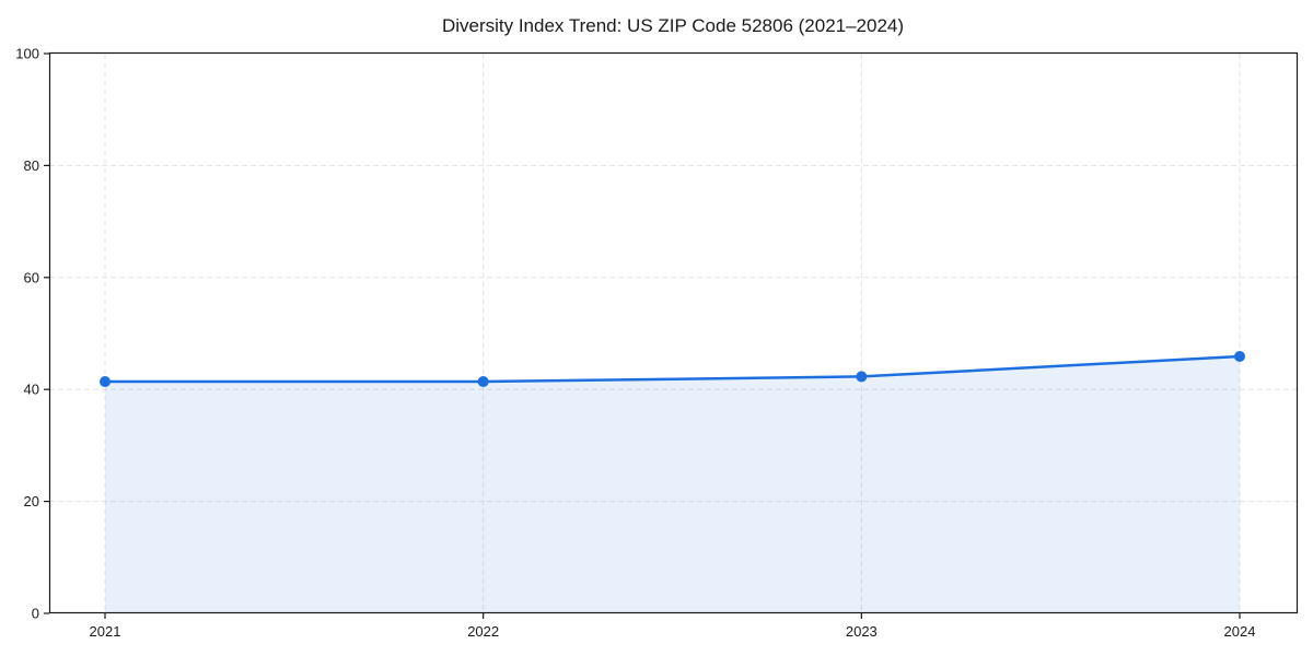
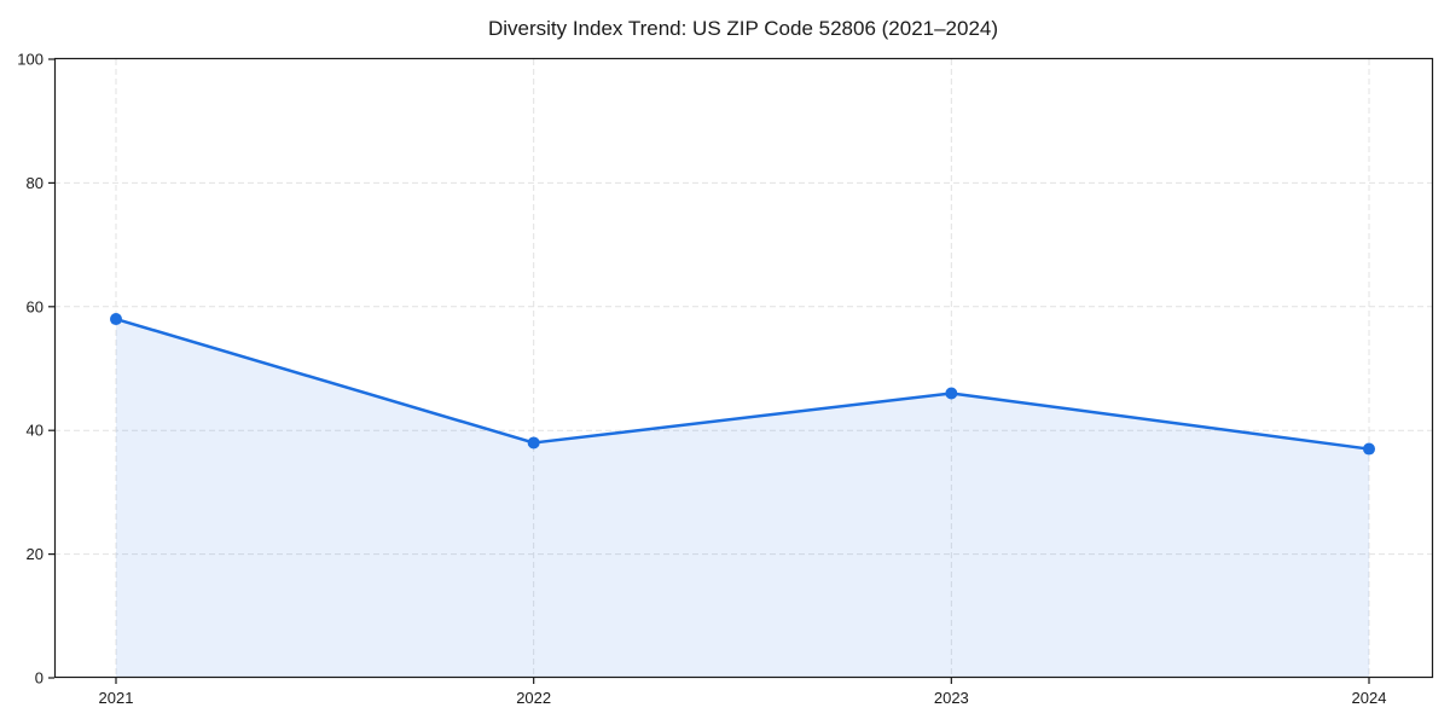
2021: 41 -> 58
2022: 41 -> 38
2023: 42 -> 46
2024: 46 -> 37
